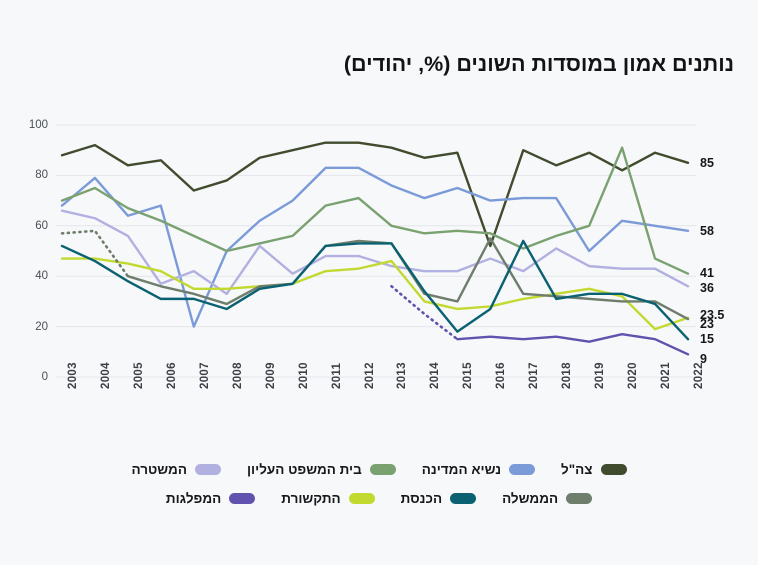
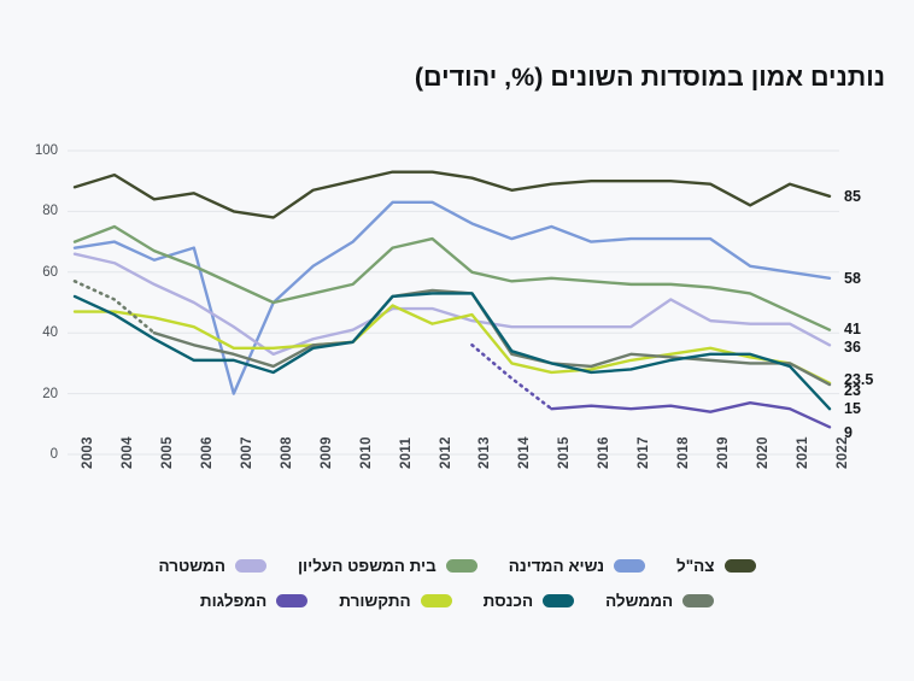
נשיא המדינה/2004: 79 -> 70
הממשלה/2004: 58 -> 51
המשטרה/2006: 37 -> 50
צה"ל/2007: 74 -> 80
המפלגות/2008: 24 -> 20
המשטרה/2009: 52 -> 38
התקשורת/2011: 42 -> 49
הכנסת/2015: 18 -> 30
צה"ל/2016: 52 -> 90
המשטרה/2016: 47 -> 42
הממשלה/2016: 55 -> 29
בית המשפט העליון/2017: 51 -> 56
הכנסת/2017: 54 -> 28
צה"ל/2018: 84 -> 90
נשיא המדינה/2019: 50 -> 71
בית המשפט העליון/2019: 60 -> 55
בית המשפט העליון/2020: 91 -> 53
התקשורת/2021: 19 -> 30
